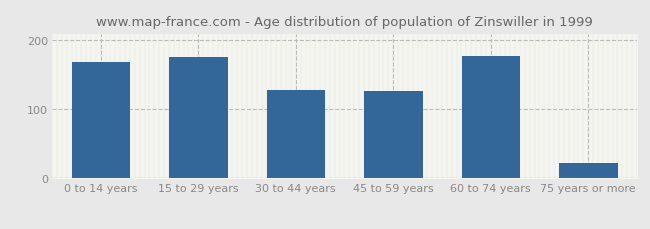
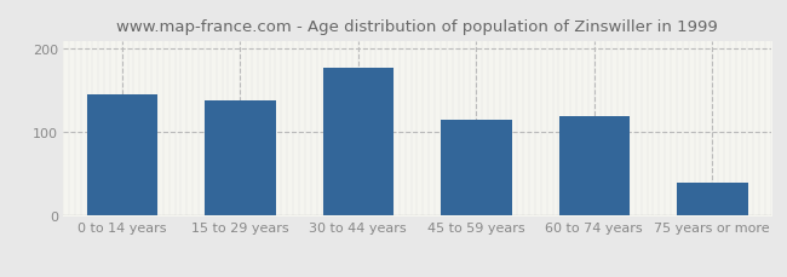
0 to 14 years: 168 -> 145
15 to 29 years: 176 -> 138
30 to 44 years: 128 -> 178
45 to 59 years: 126 -> 115
60 to 74 years: 178 -> 120
75 years or more: 22 -> 40
